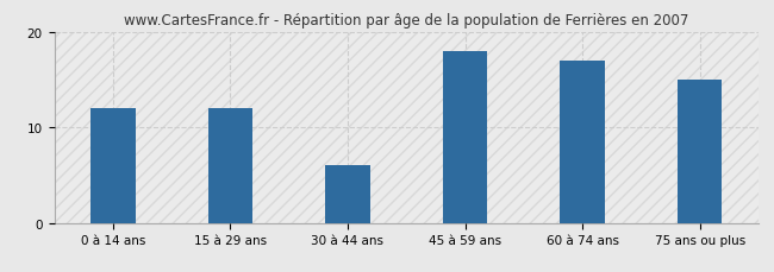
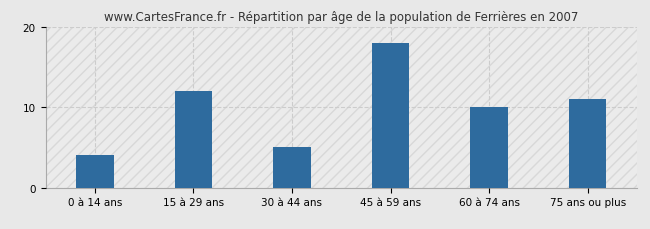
0 à 14 ans: 12 -> 4
30 à 44 ans: 6 -> 5
60 à 74 ans: 17 -> 10
75 ans ou plus: 15 -> 11
